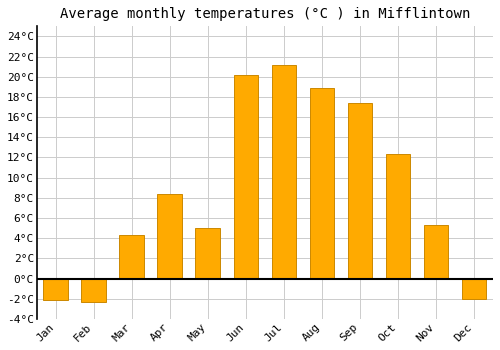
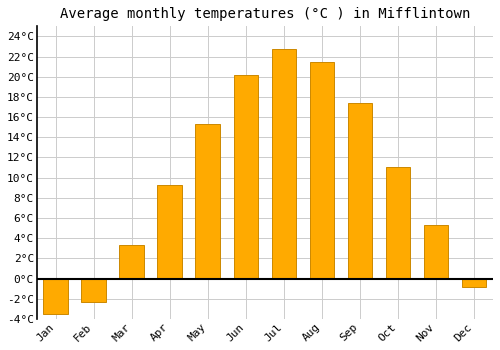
Jan: -2.1°C -> -3.5°C
Mar: 4.3°C -> 3.3°C
Apr: 8.4°C -> 9.3°C
May: 5.0°C -> 15.3°C
Jul: 21.2°C -> 22.7°C
Aug: 18.9°C -> 21.5°C
Oct: 12.3°C -> 11.1°C
Dec: -2.0°C -> -0.8°C
